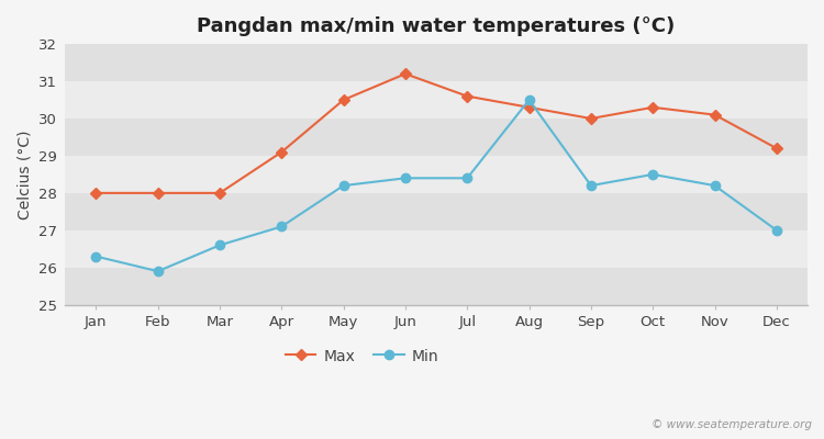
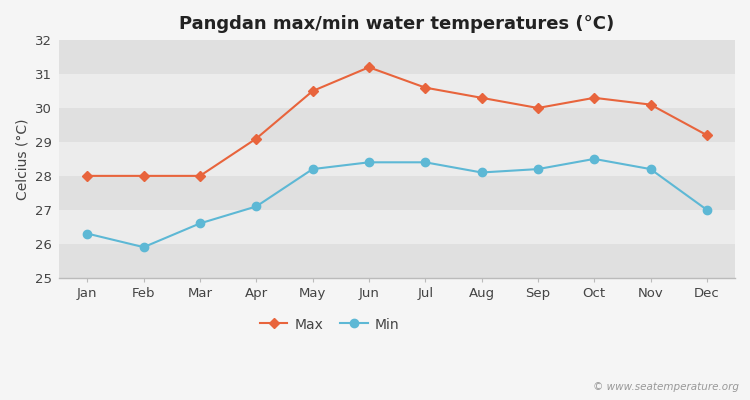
Min/Aug: 30.5 -> 28.1
